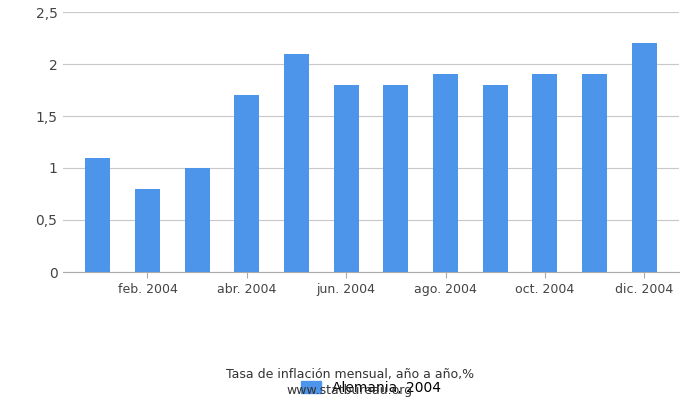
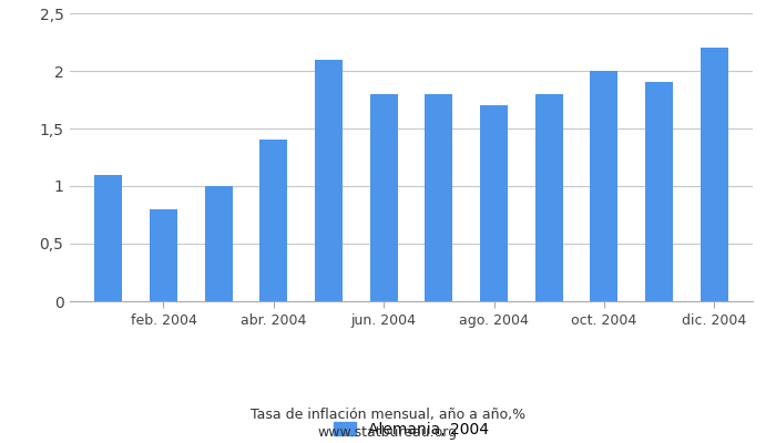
abr. 2004: 1,7 -> 1,4
ago. 2004: 1,9 -> 1,7
oct. 2004: 1,9 -> 2,0
